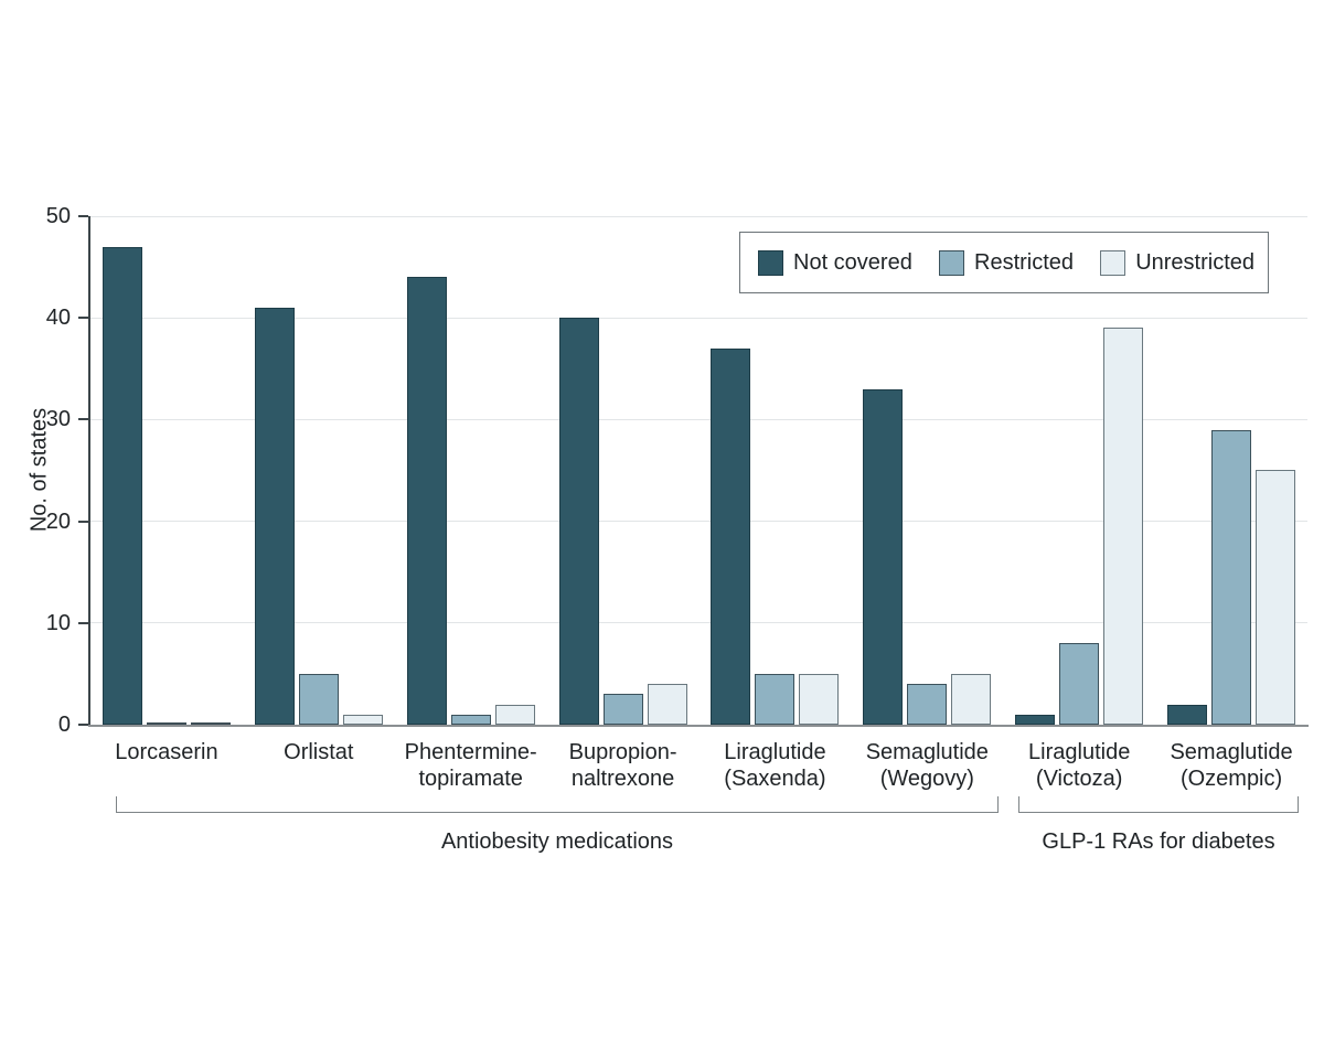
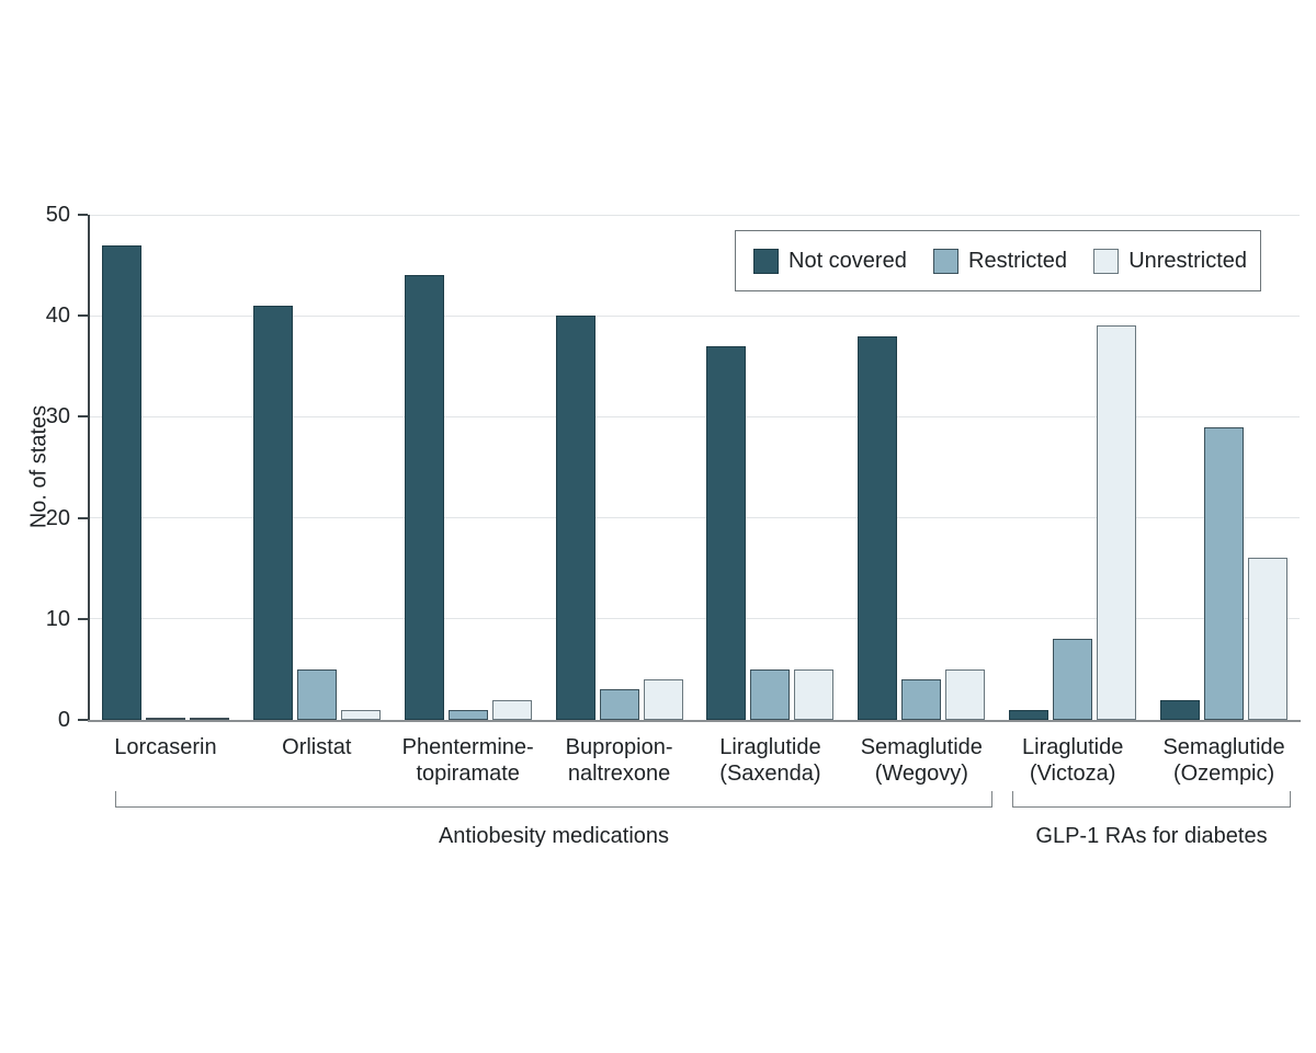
Not covered/Semaglutide (Wegovy): 33 -> 38
Unrestricted/Semaglutide (Ozempic): 25 -> 16
